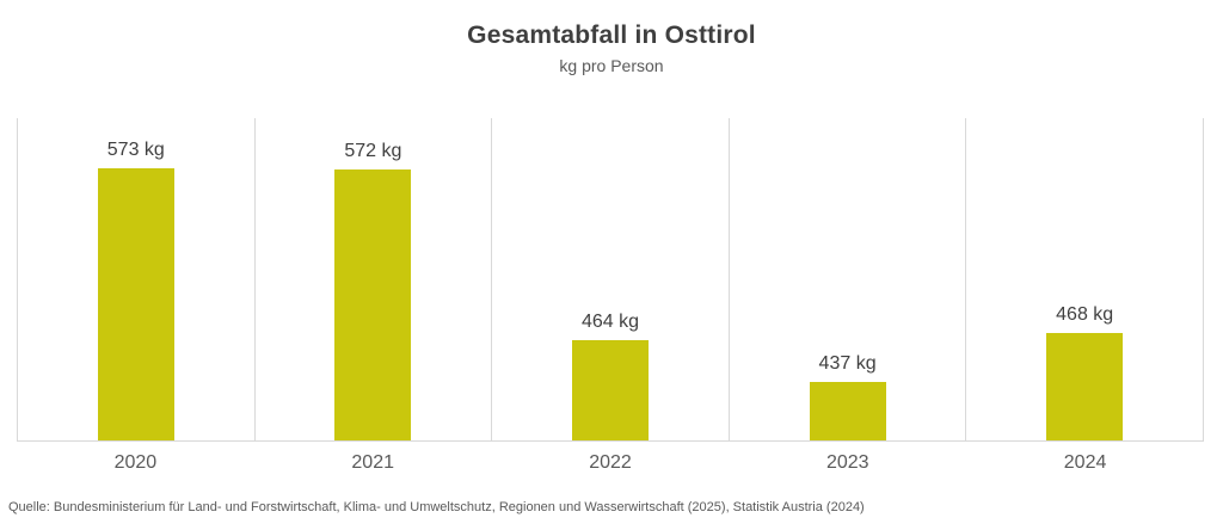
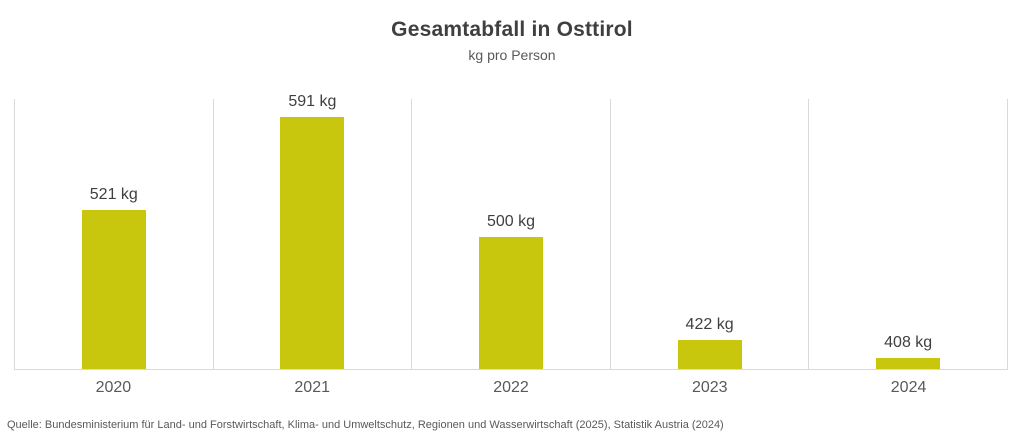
2020: 573 -> 521
2021: 572 -> 591
2022: 464 -> 500
2023: 437 -> 422
2024: 468 -> 408
